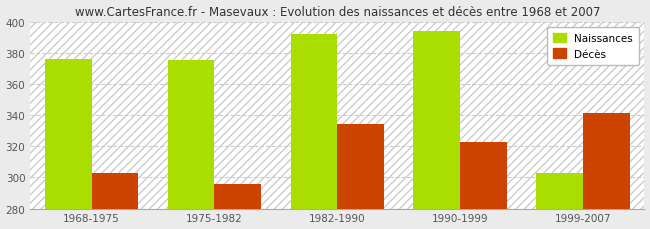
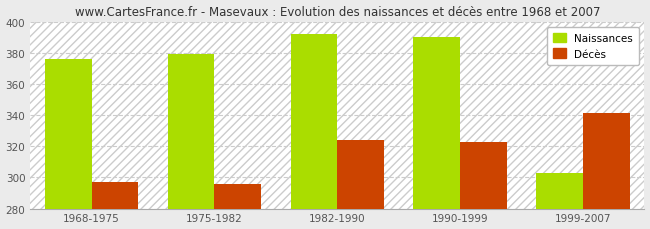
Décès/1968-1975: 303 -> 297
Naissances/1975-1982: 375 -> 379
Décès/1982-1990: 334 -> 324
Naissances/1990-1999: 394 -> 390
